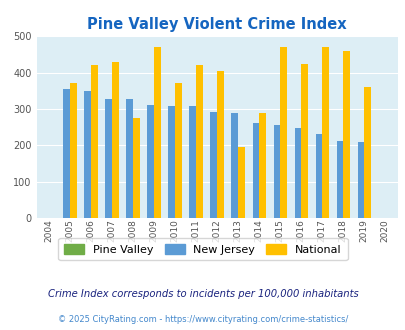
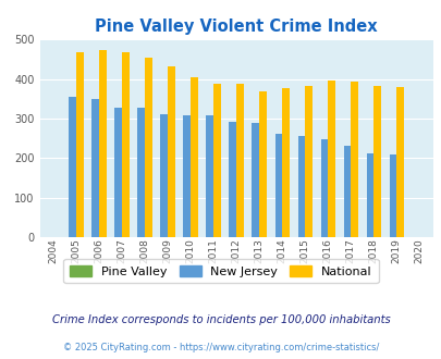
National/2005: 370 -> 469
National/2006: 420 -> 474
National/2007: 430 -> 467
National/2008: 275 -> 455
National/2009: 470 -> 431
National/2010: 370 -> 405
National/2011: 420 -> 387
National/2012: 405 -> 387
National/2013: 195 -> 368
National/2014: 290 -> 376
National/2015: 470 -> 383
National/2016: 425 -> 397
National/2017: 470 -> 394
National/2018: 460 -> 381
National/2019: 360 -> 379
